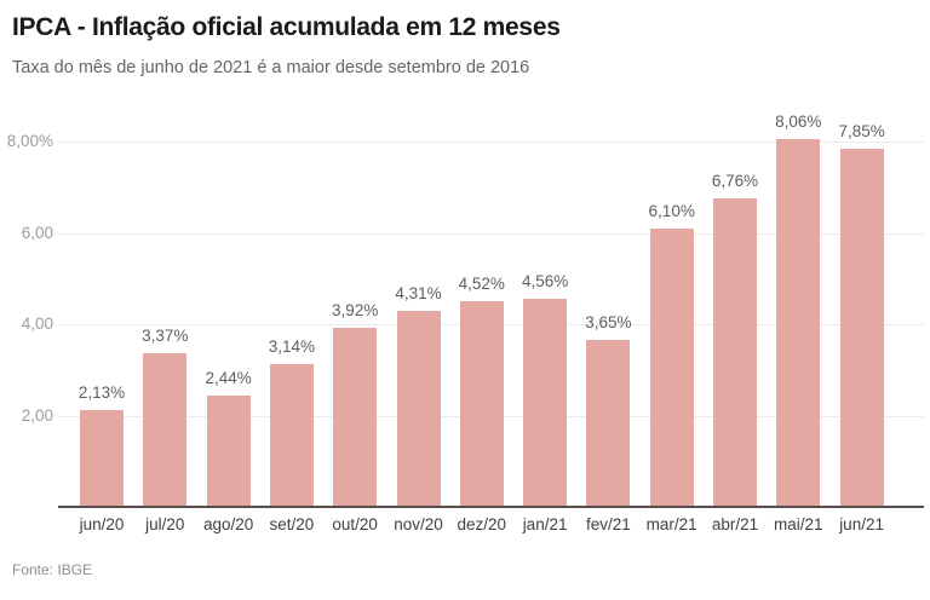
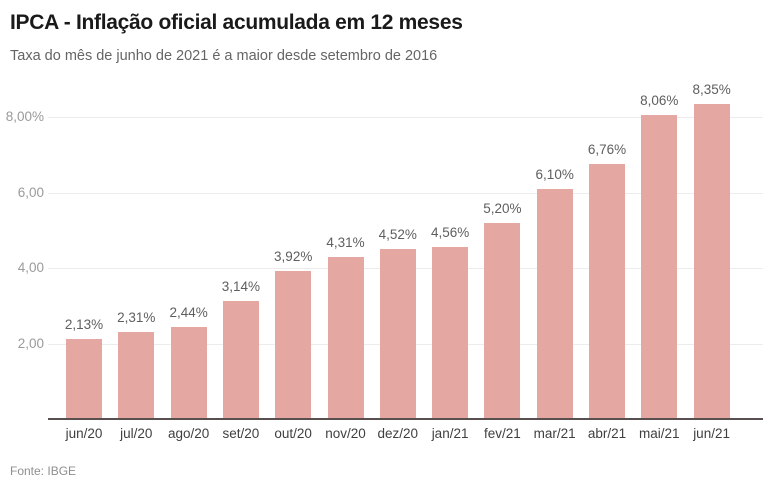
jul/20: 3,37% -> 2,31%
fev/21: 3,65% -> 5,20%
jun/21: 7,85% -> 8,35%
